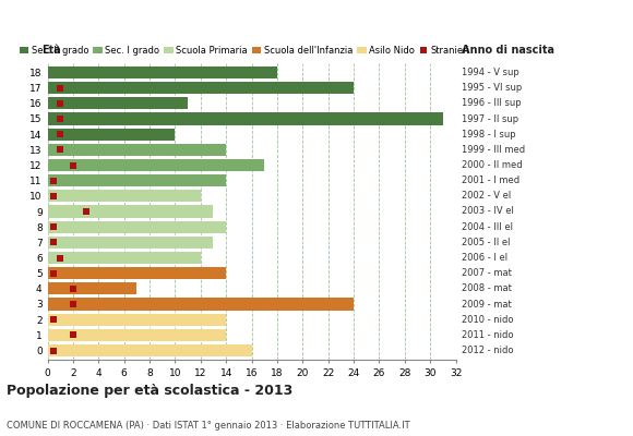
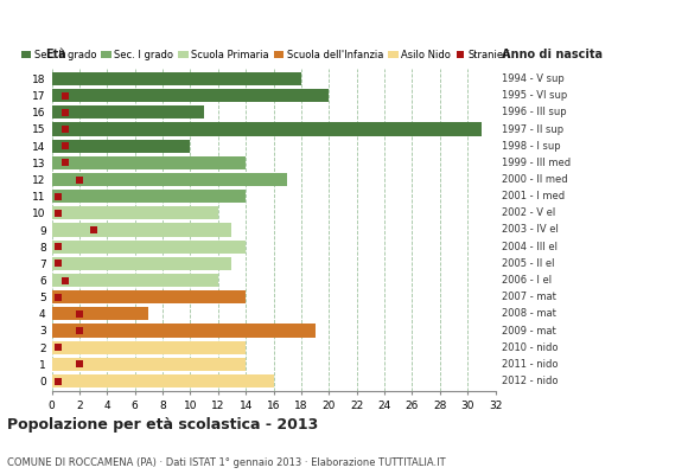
17: 24 -> 20
3: 24 -> 19
